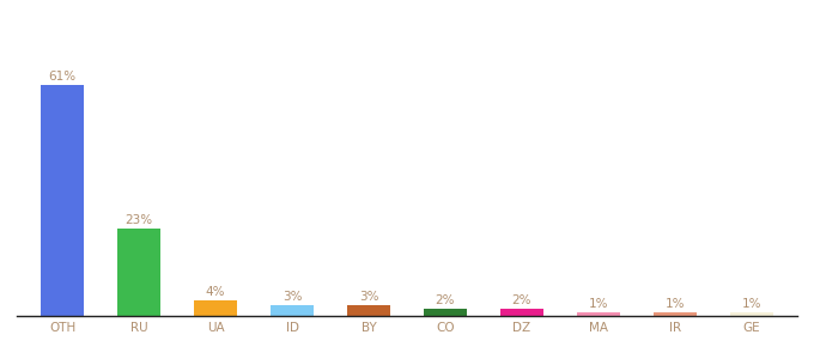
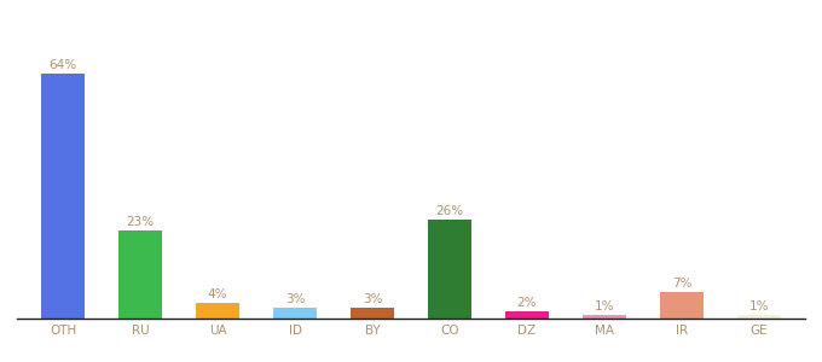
OTH: 61% -> 64%
CO: 2% -> 26%
IR: 1% -> 7%
